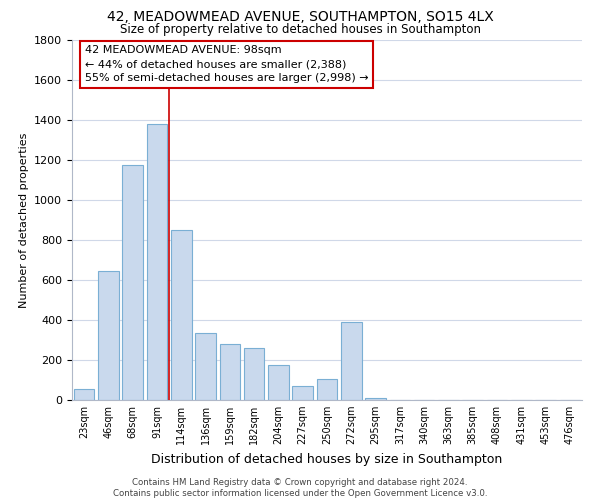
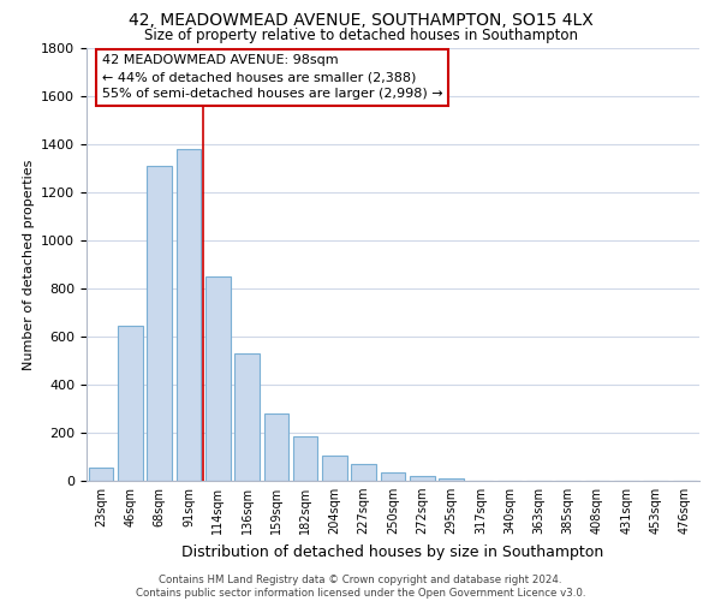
68sqm: 1175 -> 1310
136sqm: 335 -> 530
182sqm: 260 -> 185
204sqm: 175 -> 105
250sqm: 105 -> 35
272sqm: 390 -> 22
